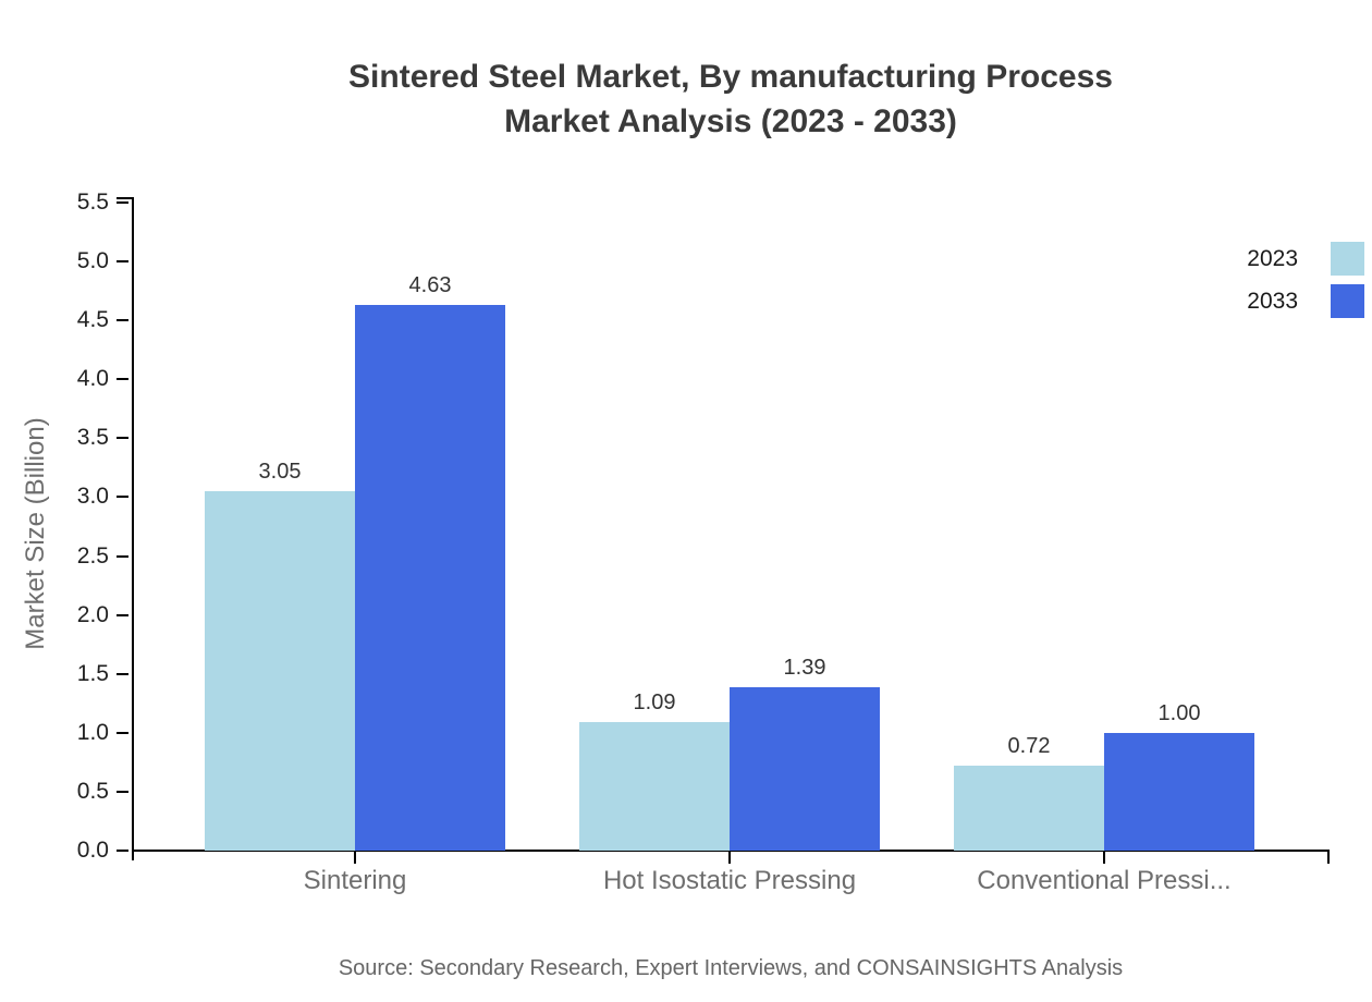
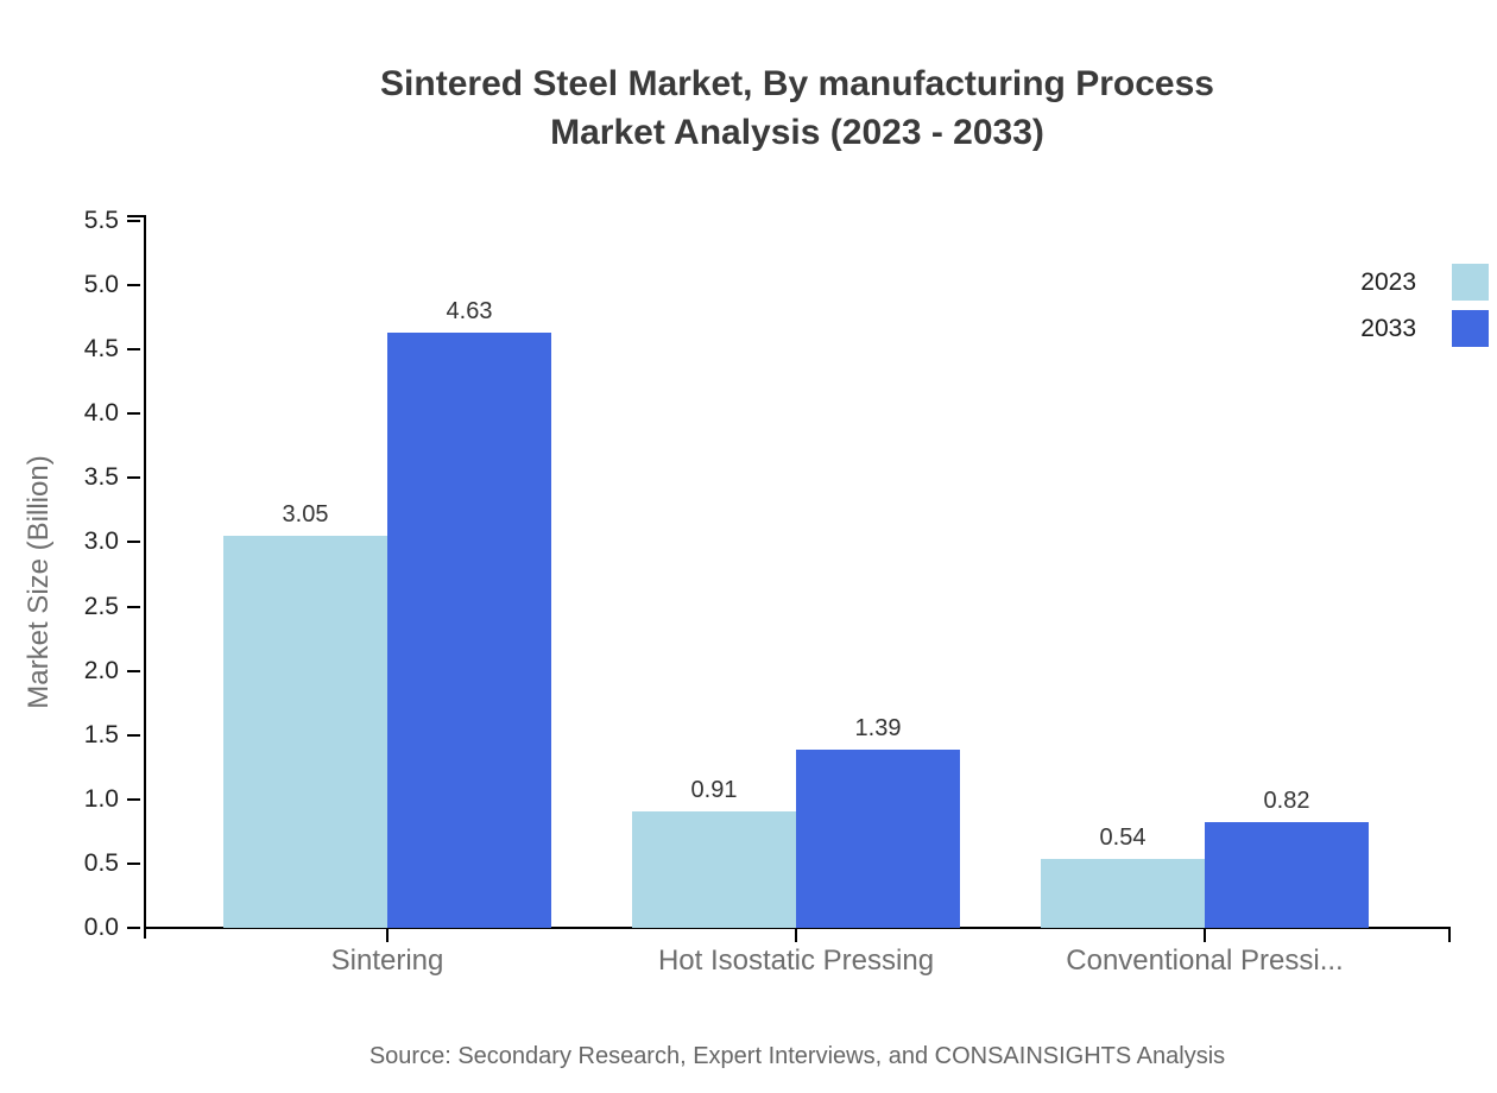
2023/Hot Isostatic Pressing: 1.09 -> 0.91
2023/Conventional Pressi...: 0.72 -> 0.54
2033/Conventional Pressi...: 1.00 -> 0.82
